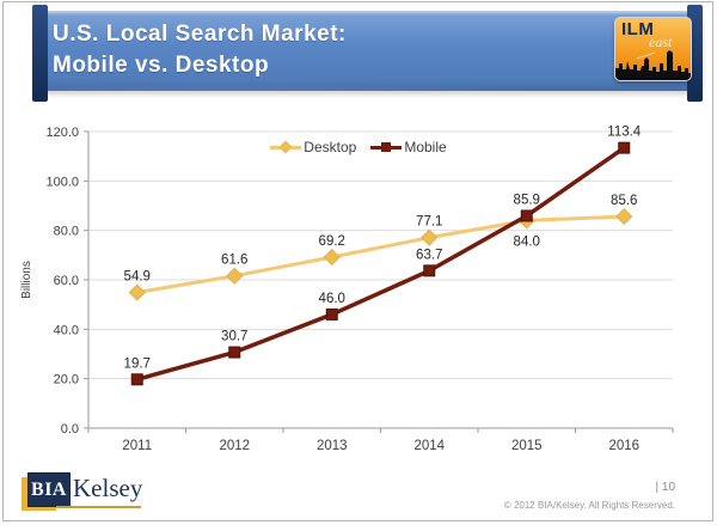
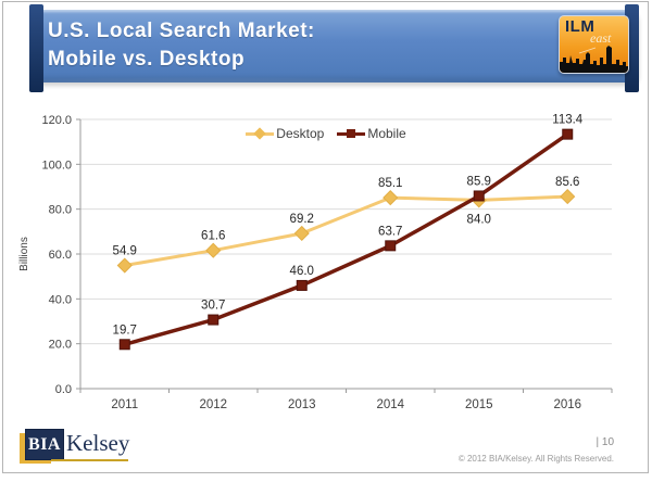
Desktop/2014: 77.1 -> 85.1
